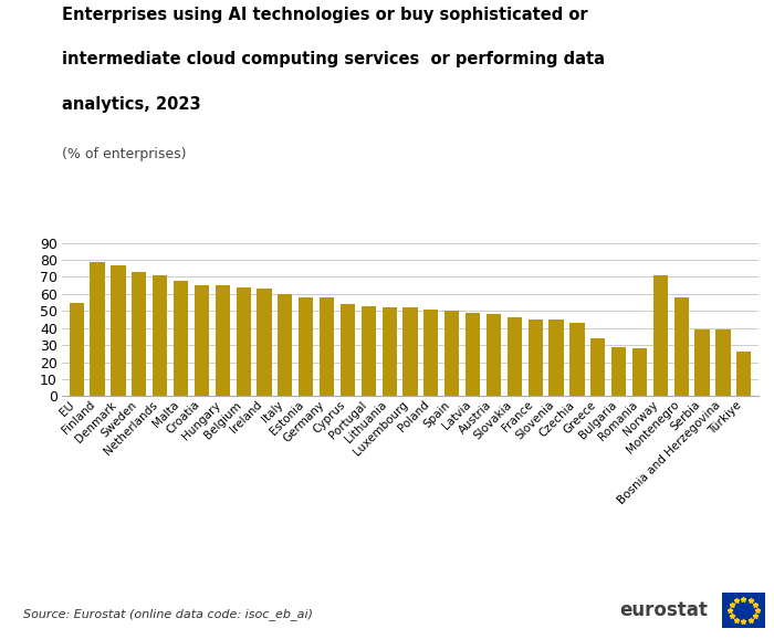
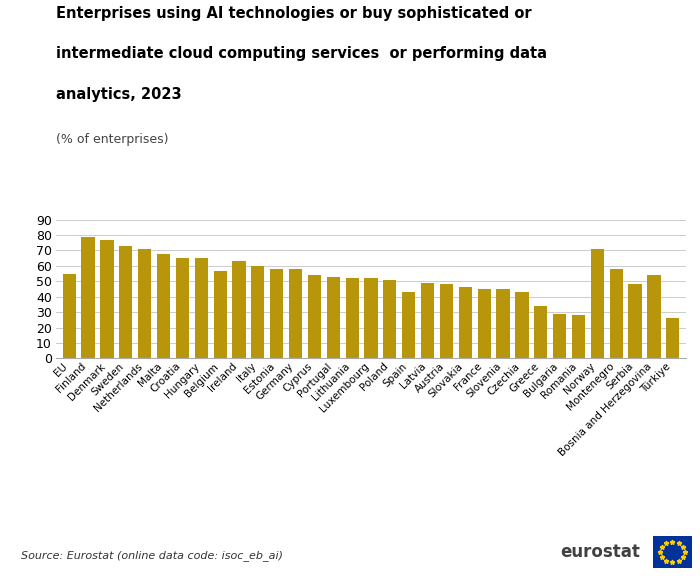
Belgium: 64 -> 57
Spain: 50 -> 43
Serbia: 39 -> 48
Bosnia and Herzegovina: 39 -> 54
